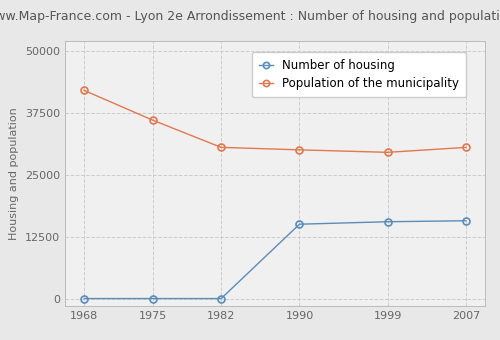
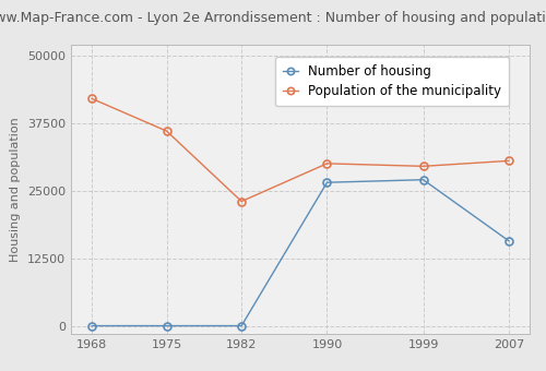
Population of the municipality/1982: 30500 -> 23000
Number of housing/1990: 15000 -> 26500
Number of housing/1999: 15500 -> 27000
